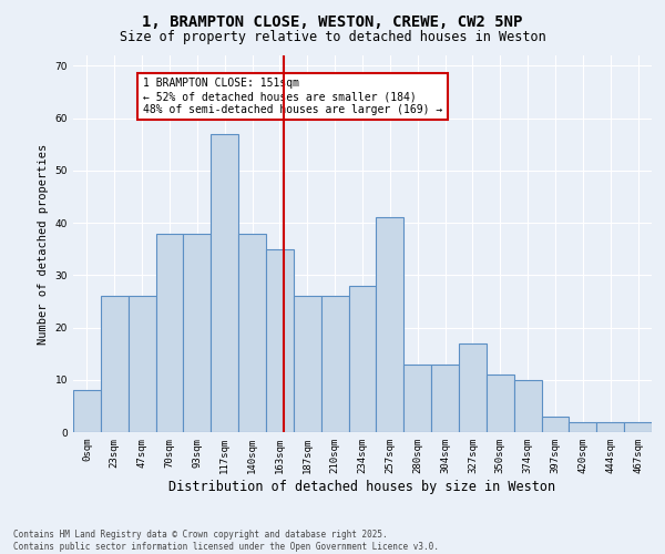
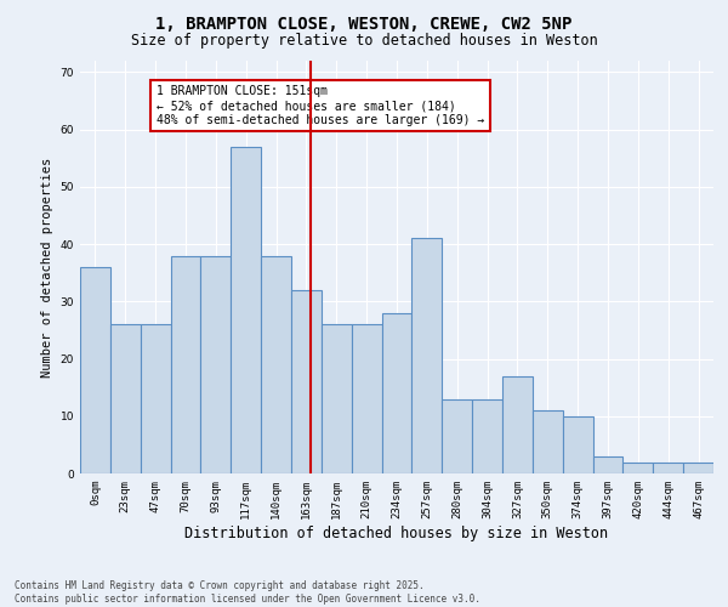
0sqm: 8 -> 36
163sqm: 35 -> 32
